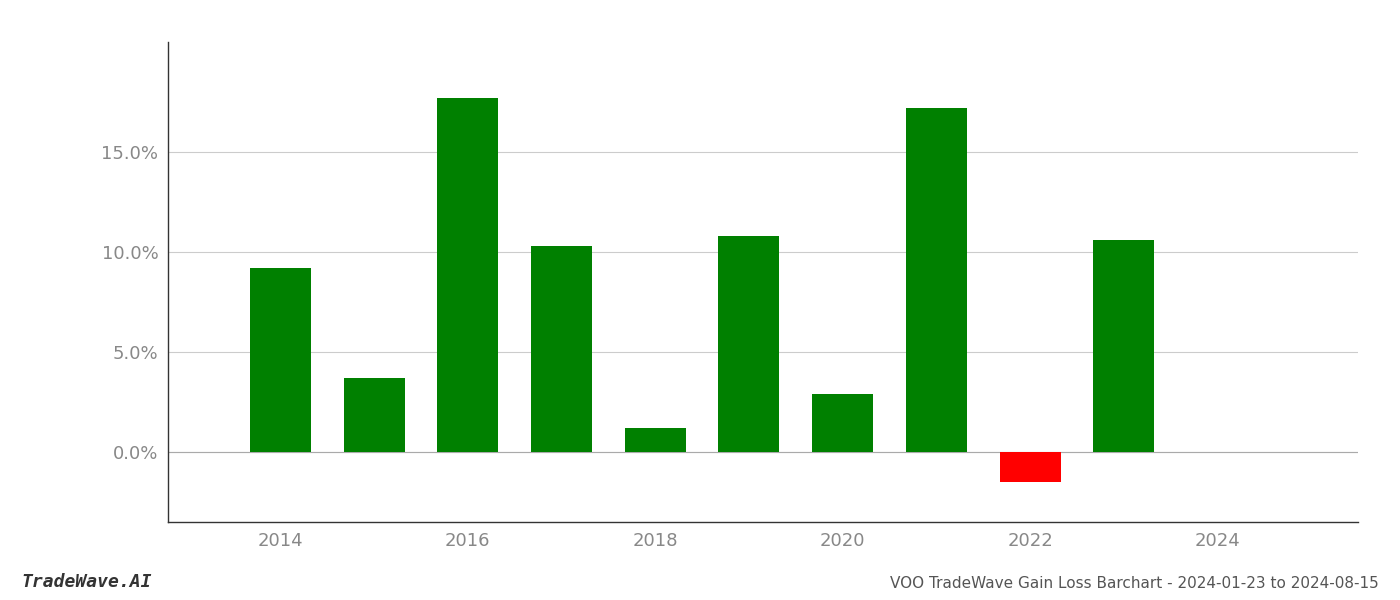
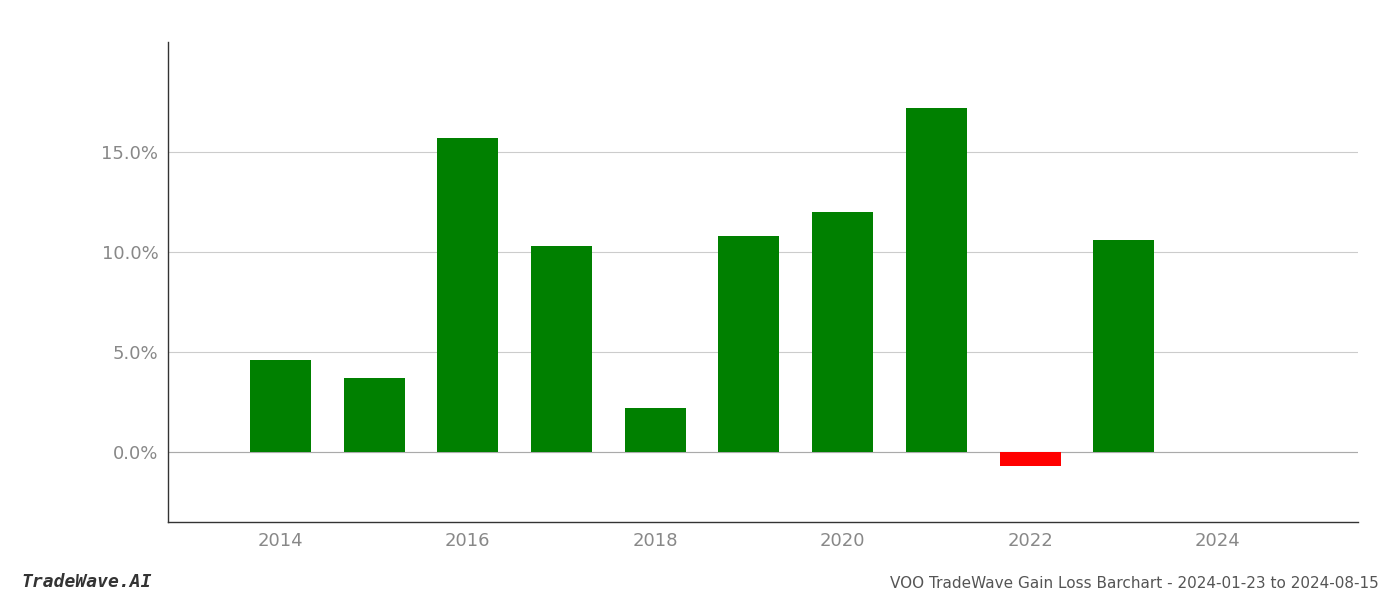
2014: 9.2% -> 4.6%
2016: 17.7% -> 15.7%
2018: 1.2% -> 2.2%
2020: 2.9% -> 12.0%
2022: -1.5% -> -0.7%
